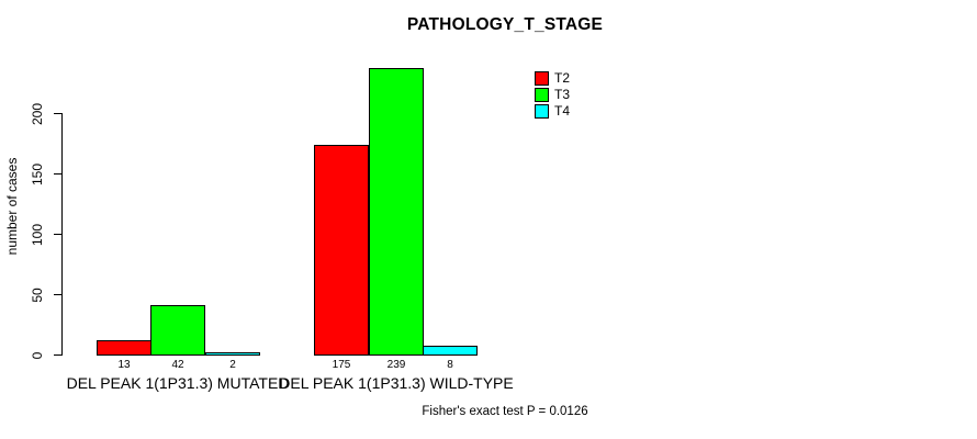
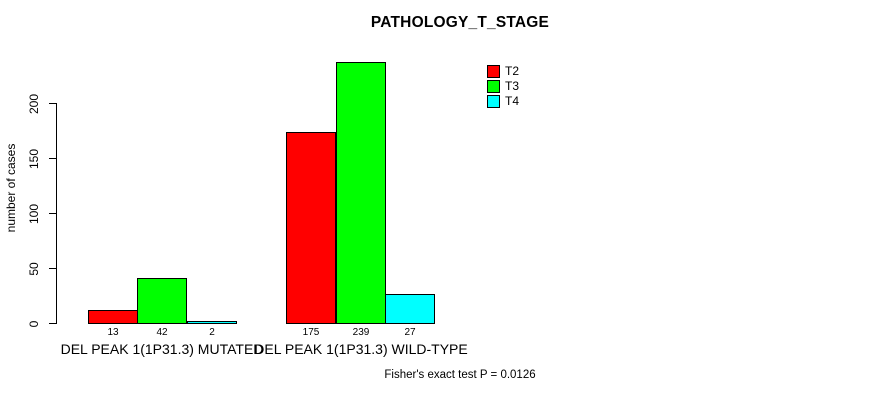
T4/DEL PEAK 1(1P31.3) WILD-TYPE: 8 -> 27
